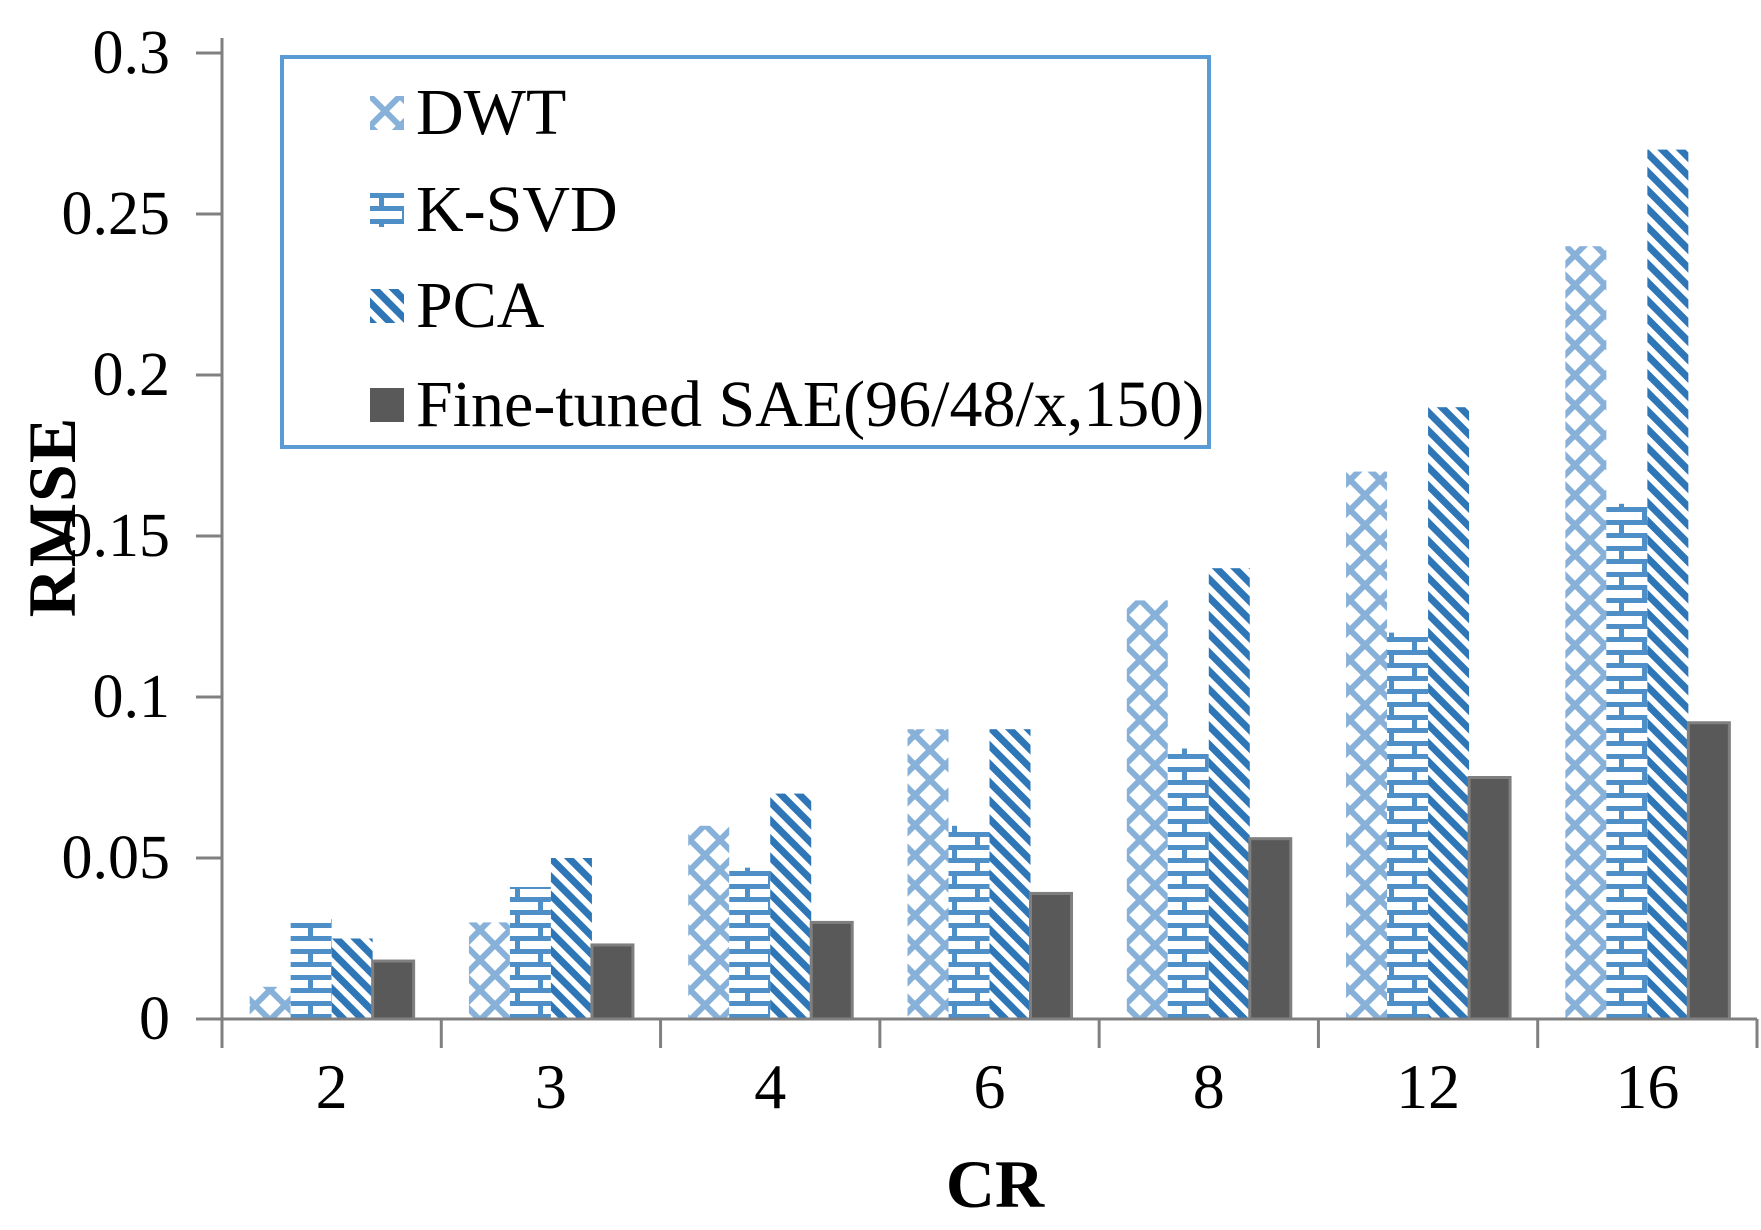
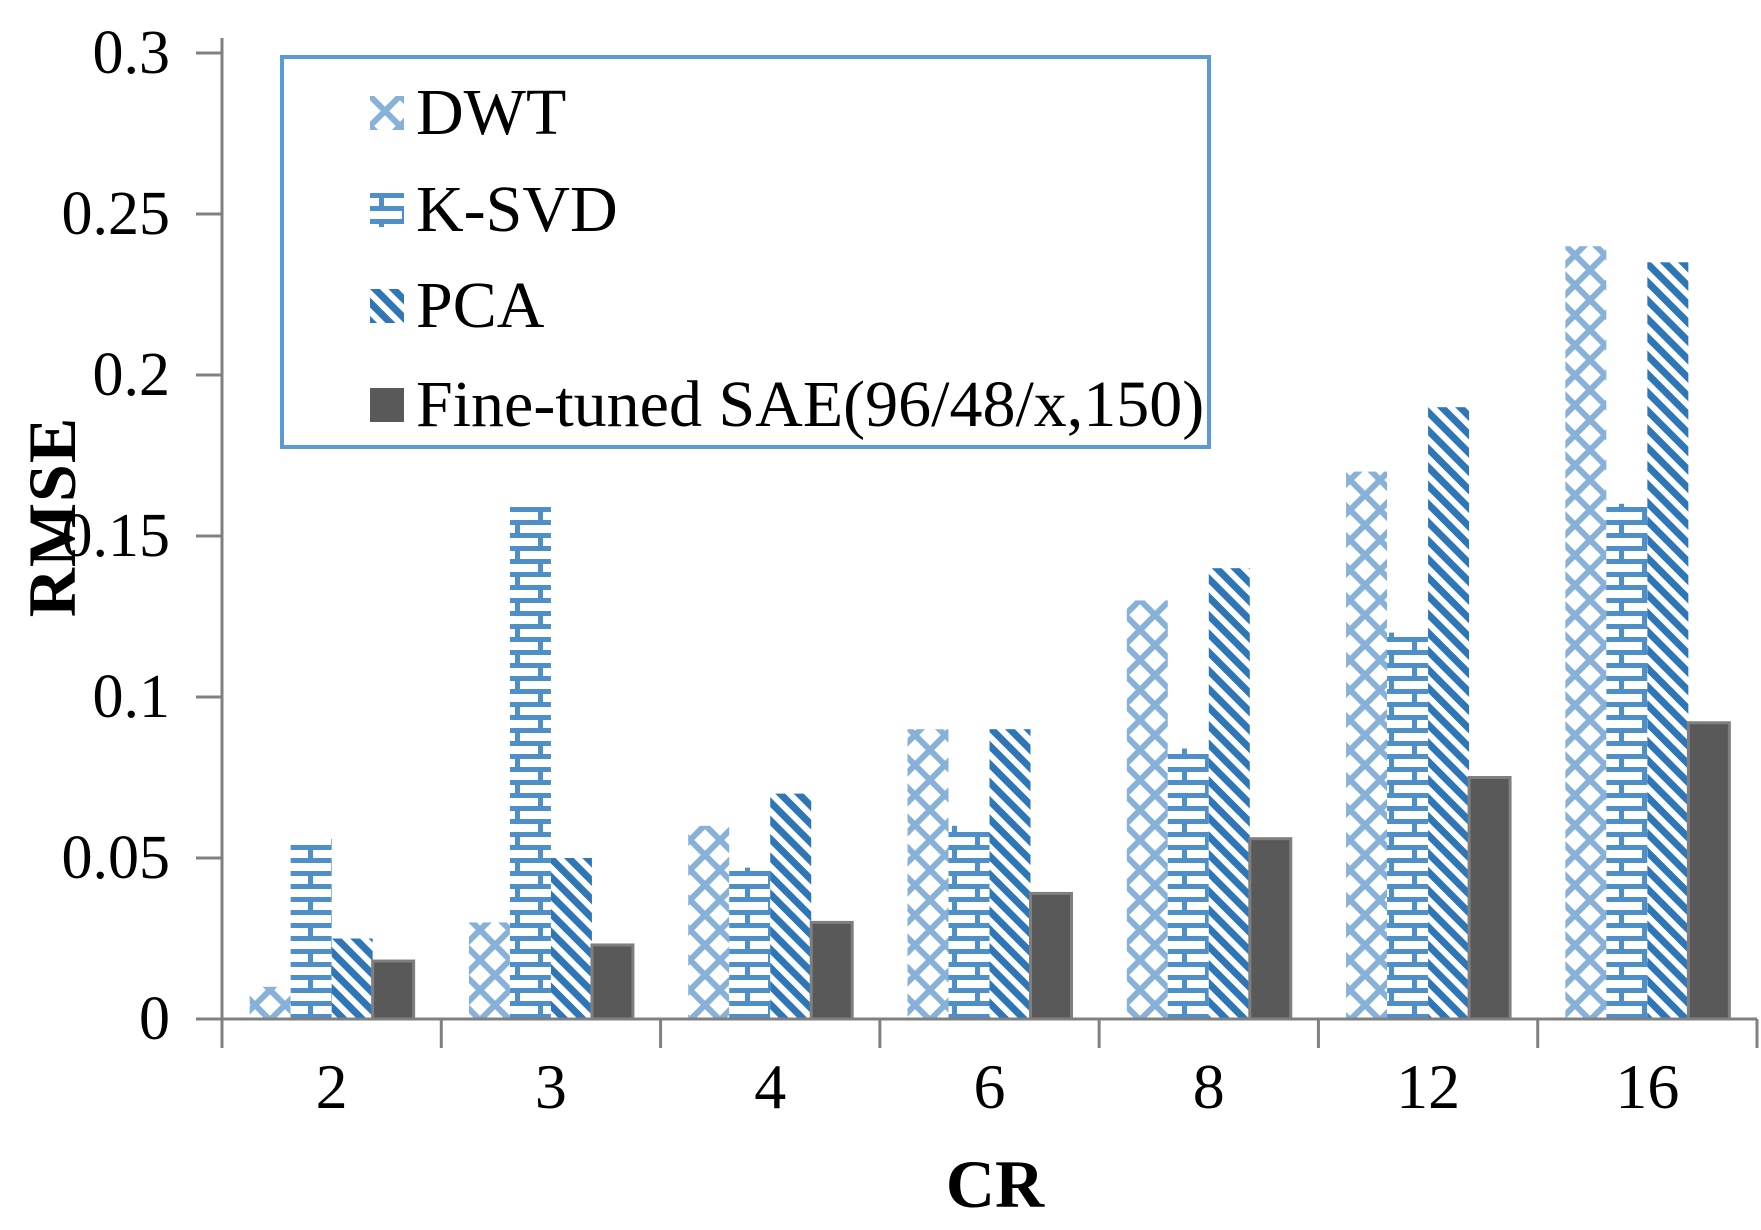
K-SVD/2: 0.031 -> 0.056
K-SVD/3: 0.041 -> 0.159
PCA/16: 0.270 -> 0.235
